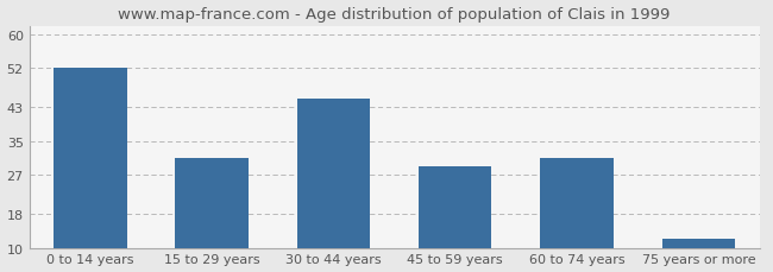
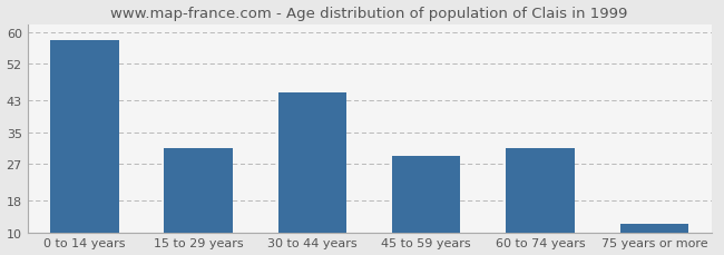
0 to 14 years: 52 -> 58
